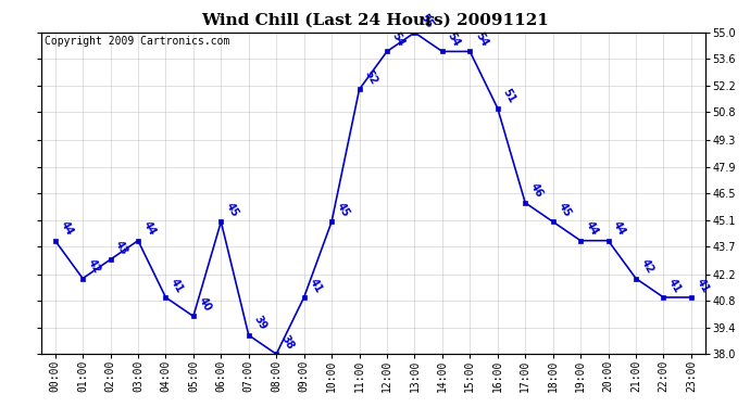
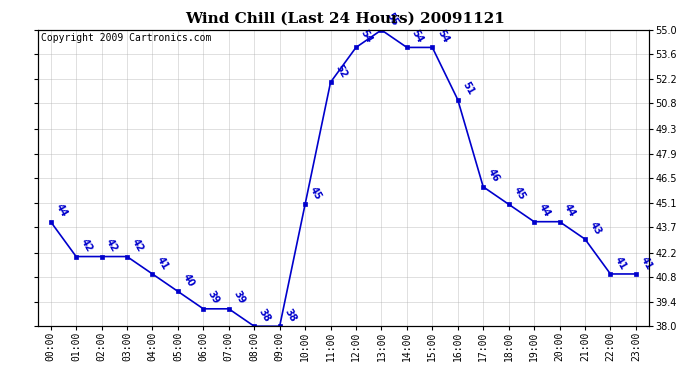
02:00: 43 -> 42
03:00: 44 -> 42
06:00: 45 -> 39
09:00: 41 -> 38
21:00: 42 -> 43
